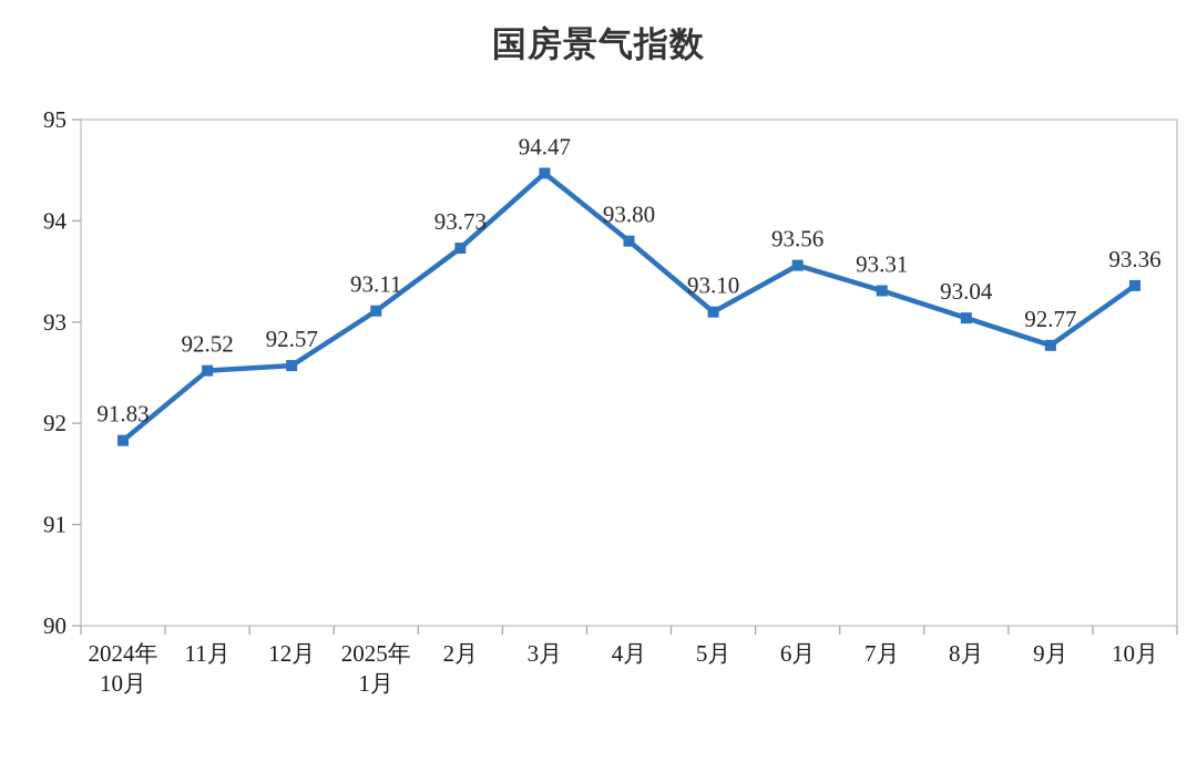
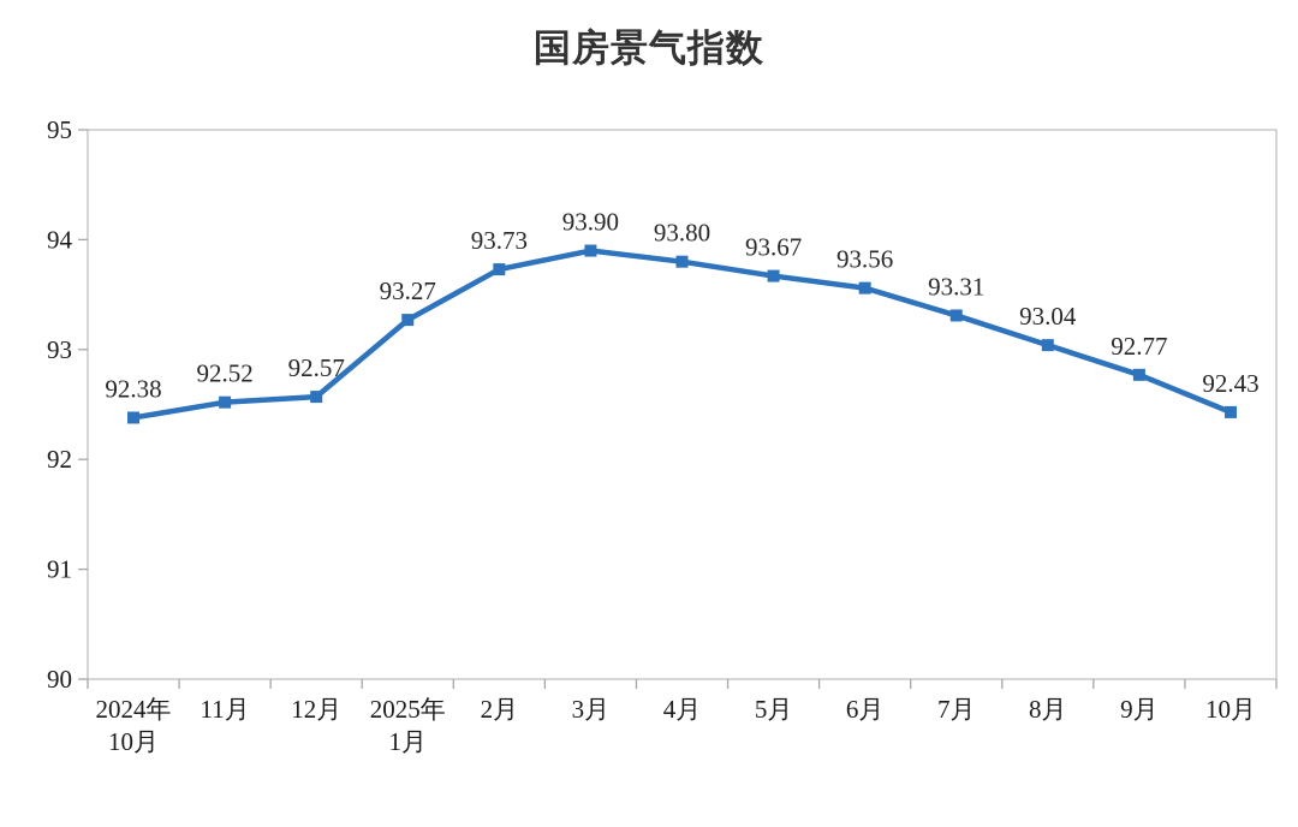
2024年 10月: 91.83 -> 92.38
2025年 1月: 93.11 -> 93.27
3月: 94.47 -> 93.90
5月: 93.10 -> 93.67
10月: 93.36 -> 92.43
